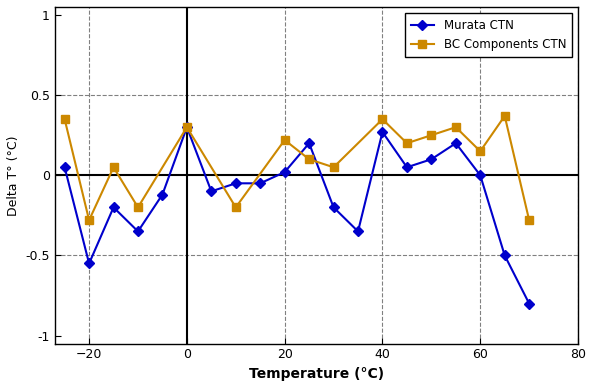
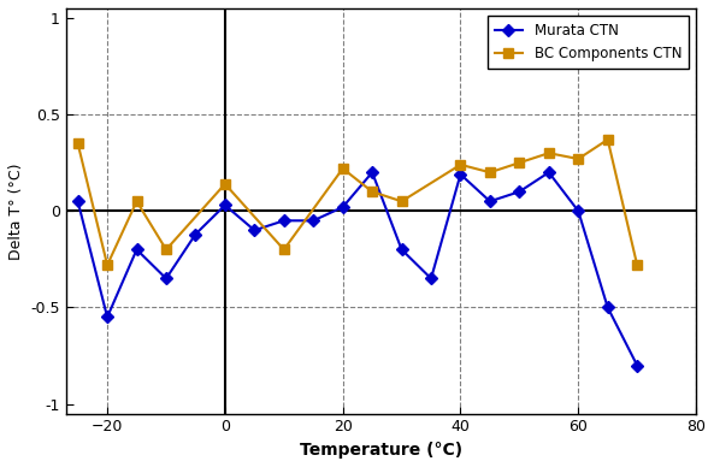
Murata CTN/0: 0.30 -> 0.03
BC Components CTN/0: 0.30 -> 0.14
Murata CTN/40: 0.27 -> 0.19
BC Components CTN/40: 0.35 -> 0.24
BC Components CTN/60: 0.15 -> 0.27
